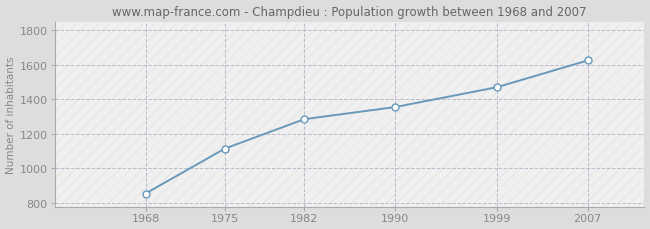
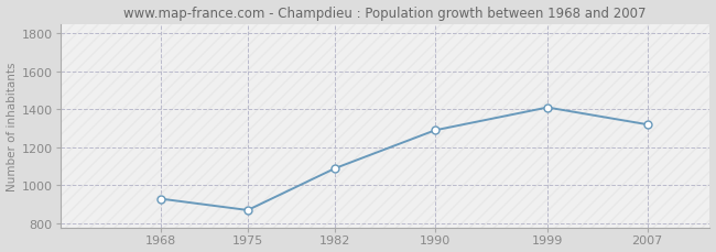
1968: 860 -> 930
1975: 1120 -> 870
1982: 1280 -> 1090
1990: 1360 -> 1290
1999: 1470 -> 1410
2007: 1620 -> 1320
